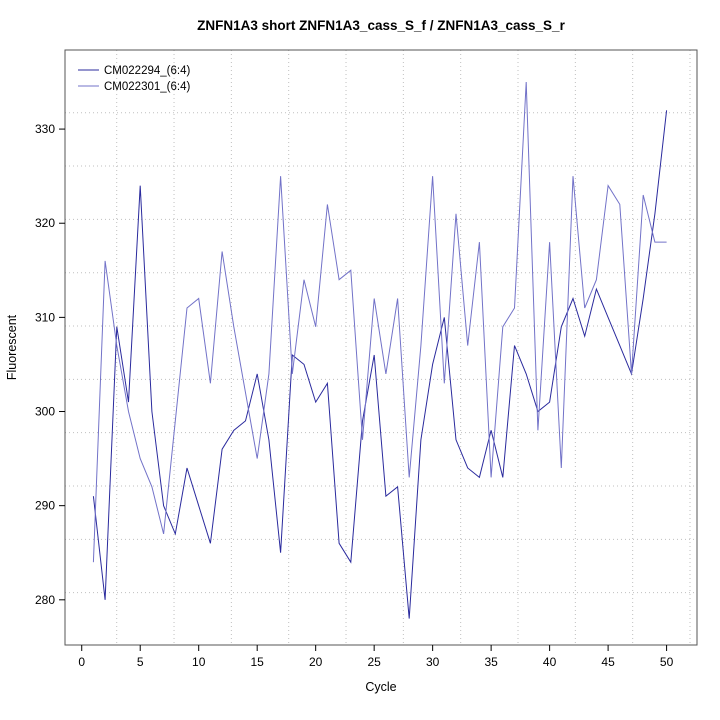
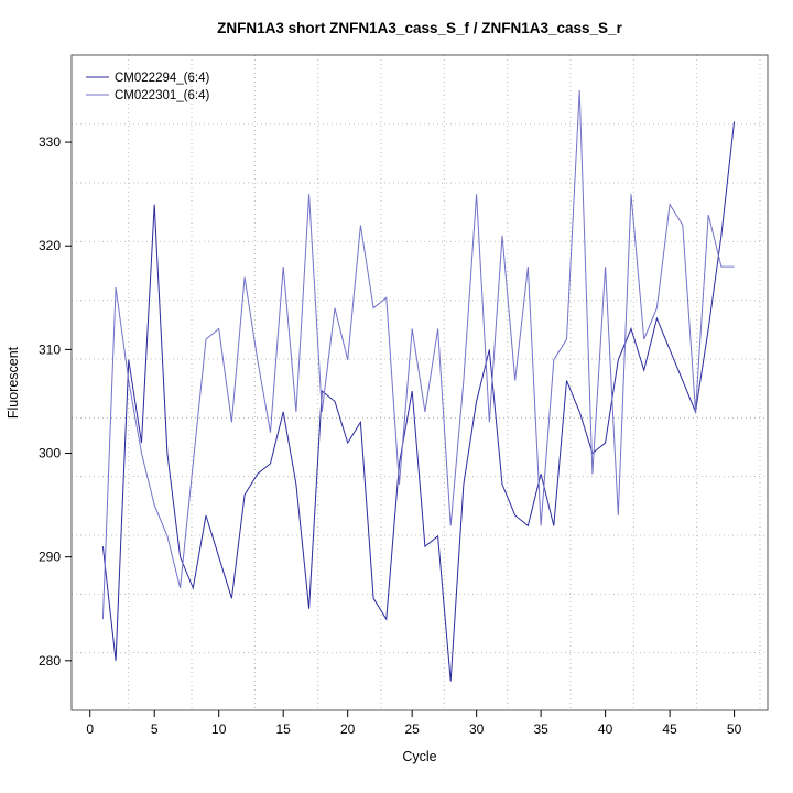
CM022301_(6:4)/15: 295 -> 318
